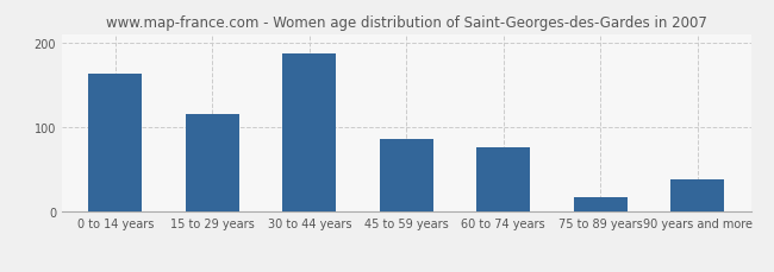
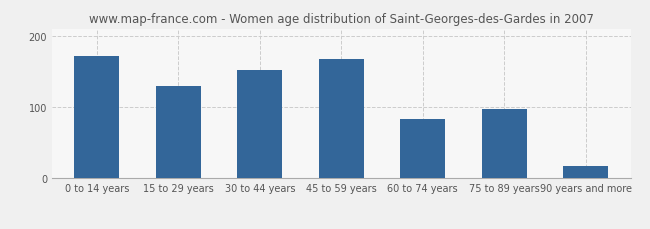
0 to 14 years: 164 -> 172
15 to 29 years: 116 -> 130
30 to 44 years: 188 -> 152
45 to 59 years: 86 -> 168
60 to 74 years: 76 -> 84
75 to 89 years: 18 -> 97
90 years and more: 38 -> 17
